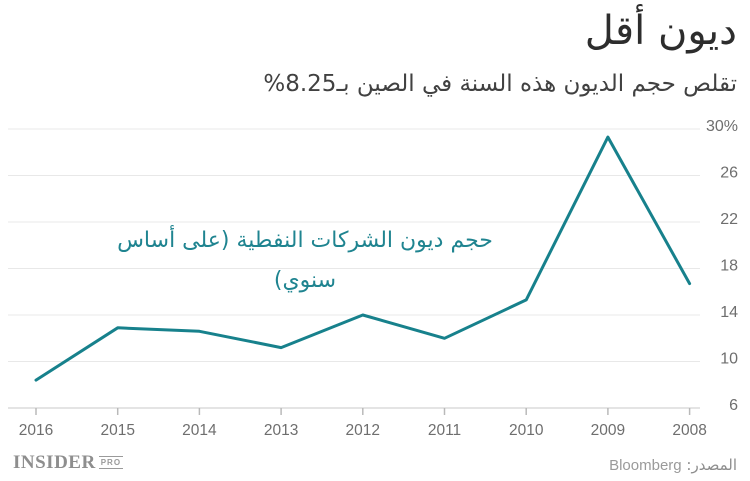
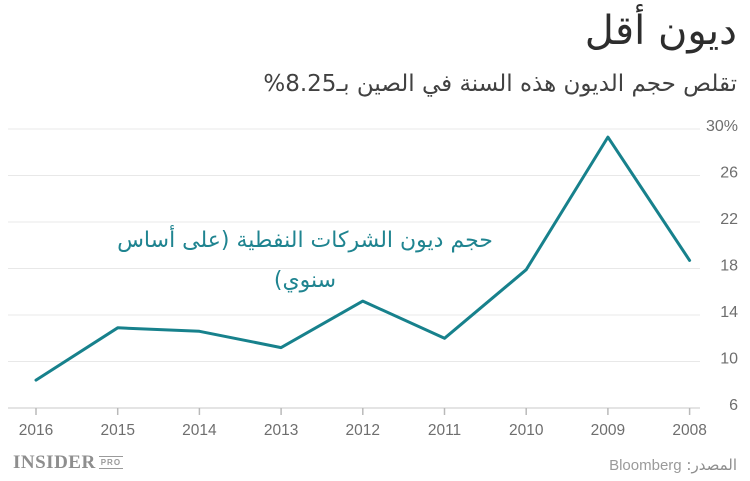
2012: 14.0% -> 15.2%
2010: 15.3% -> 17.9%
2008: 16.7% -> 18.7%
